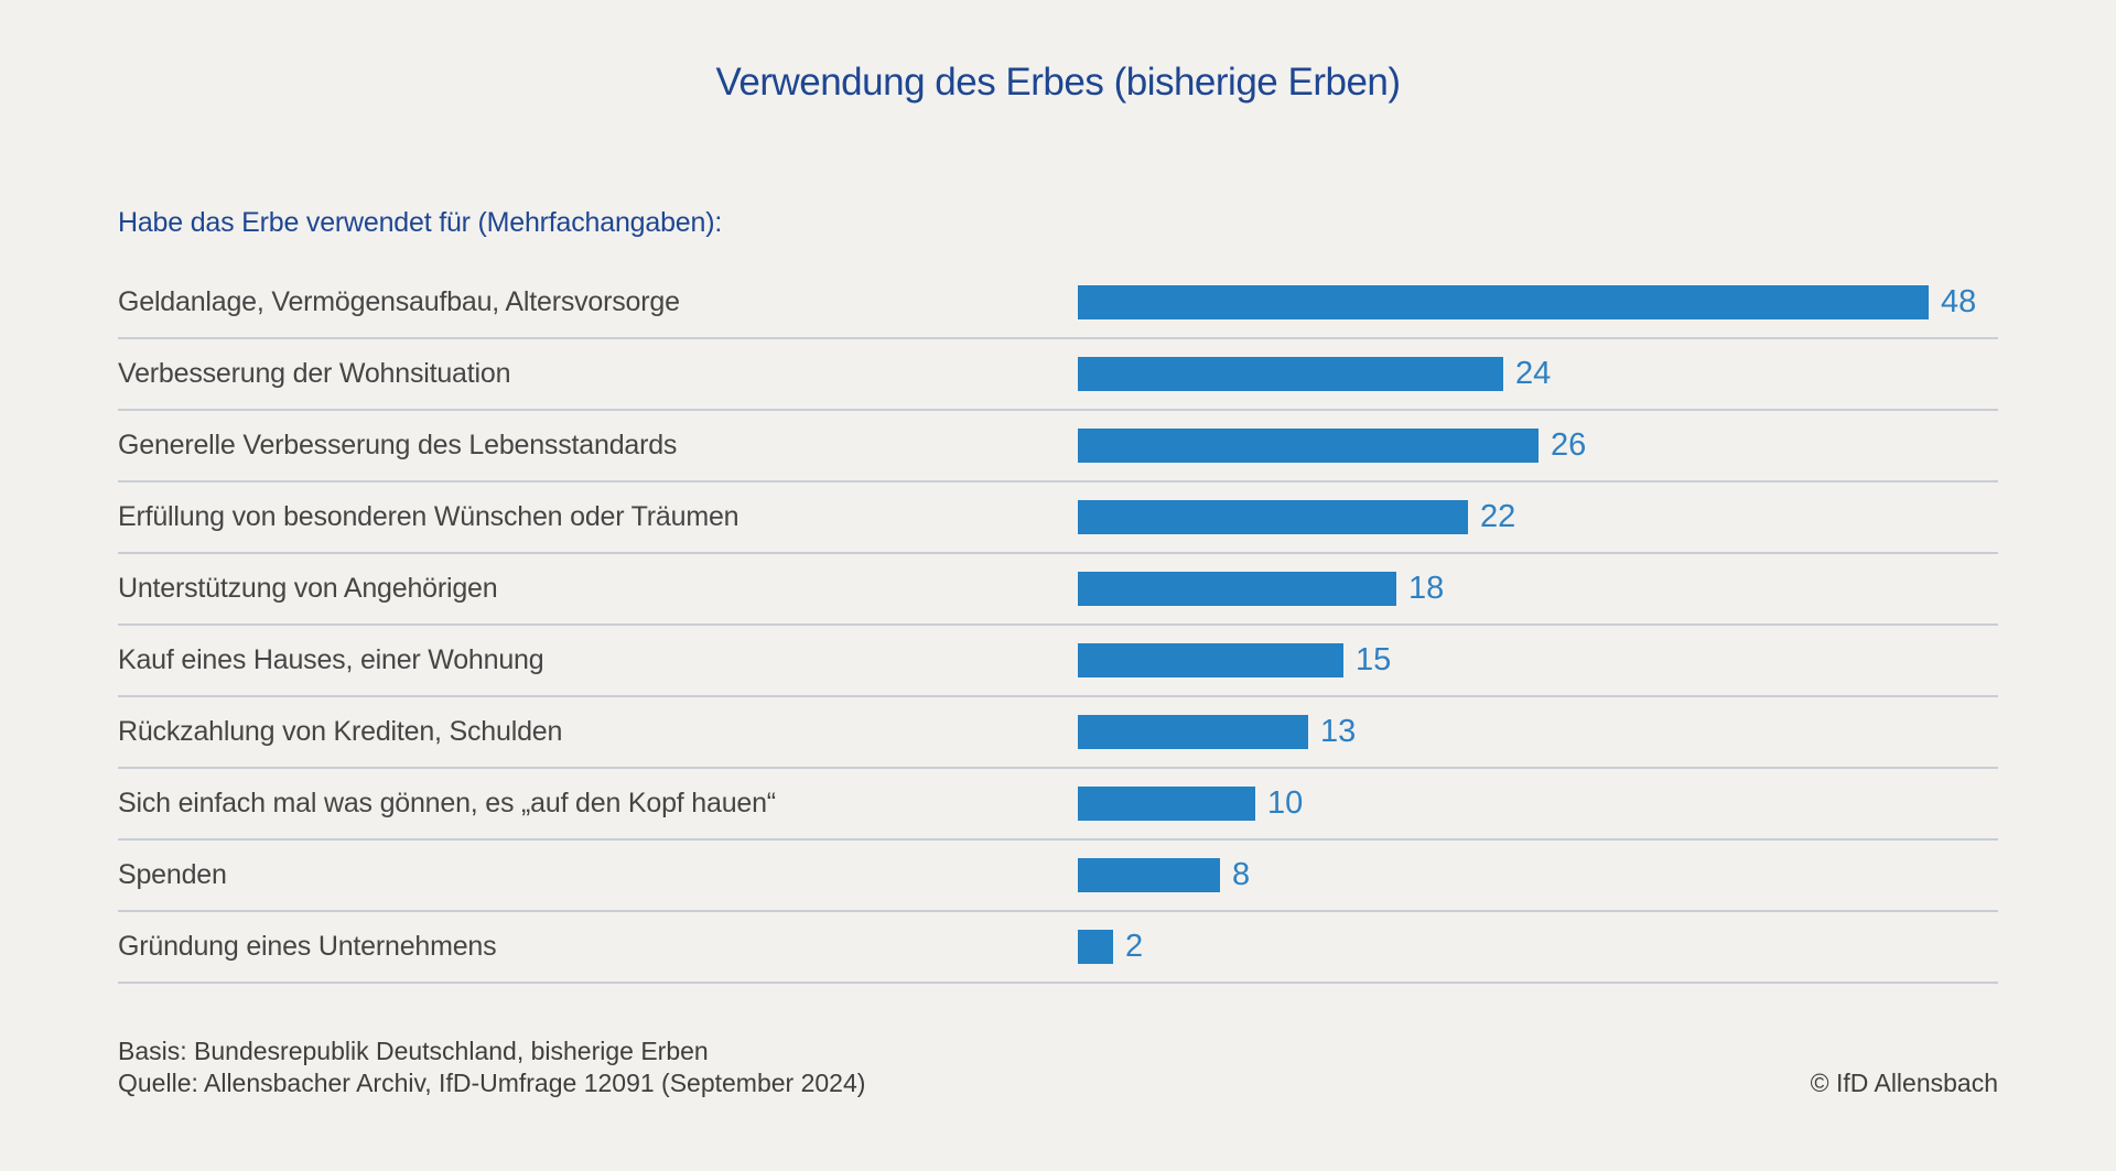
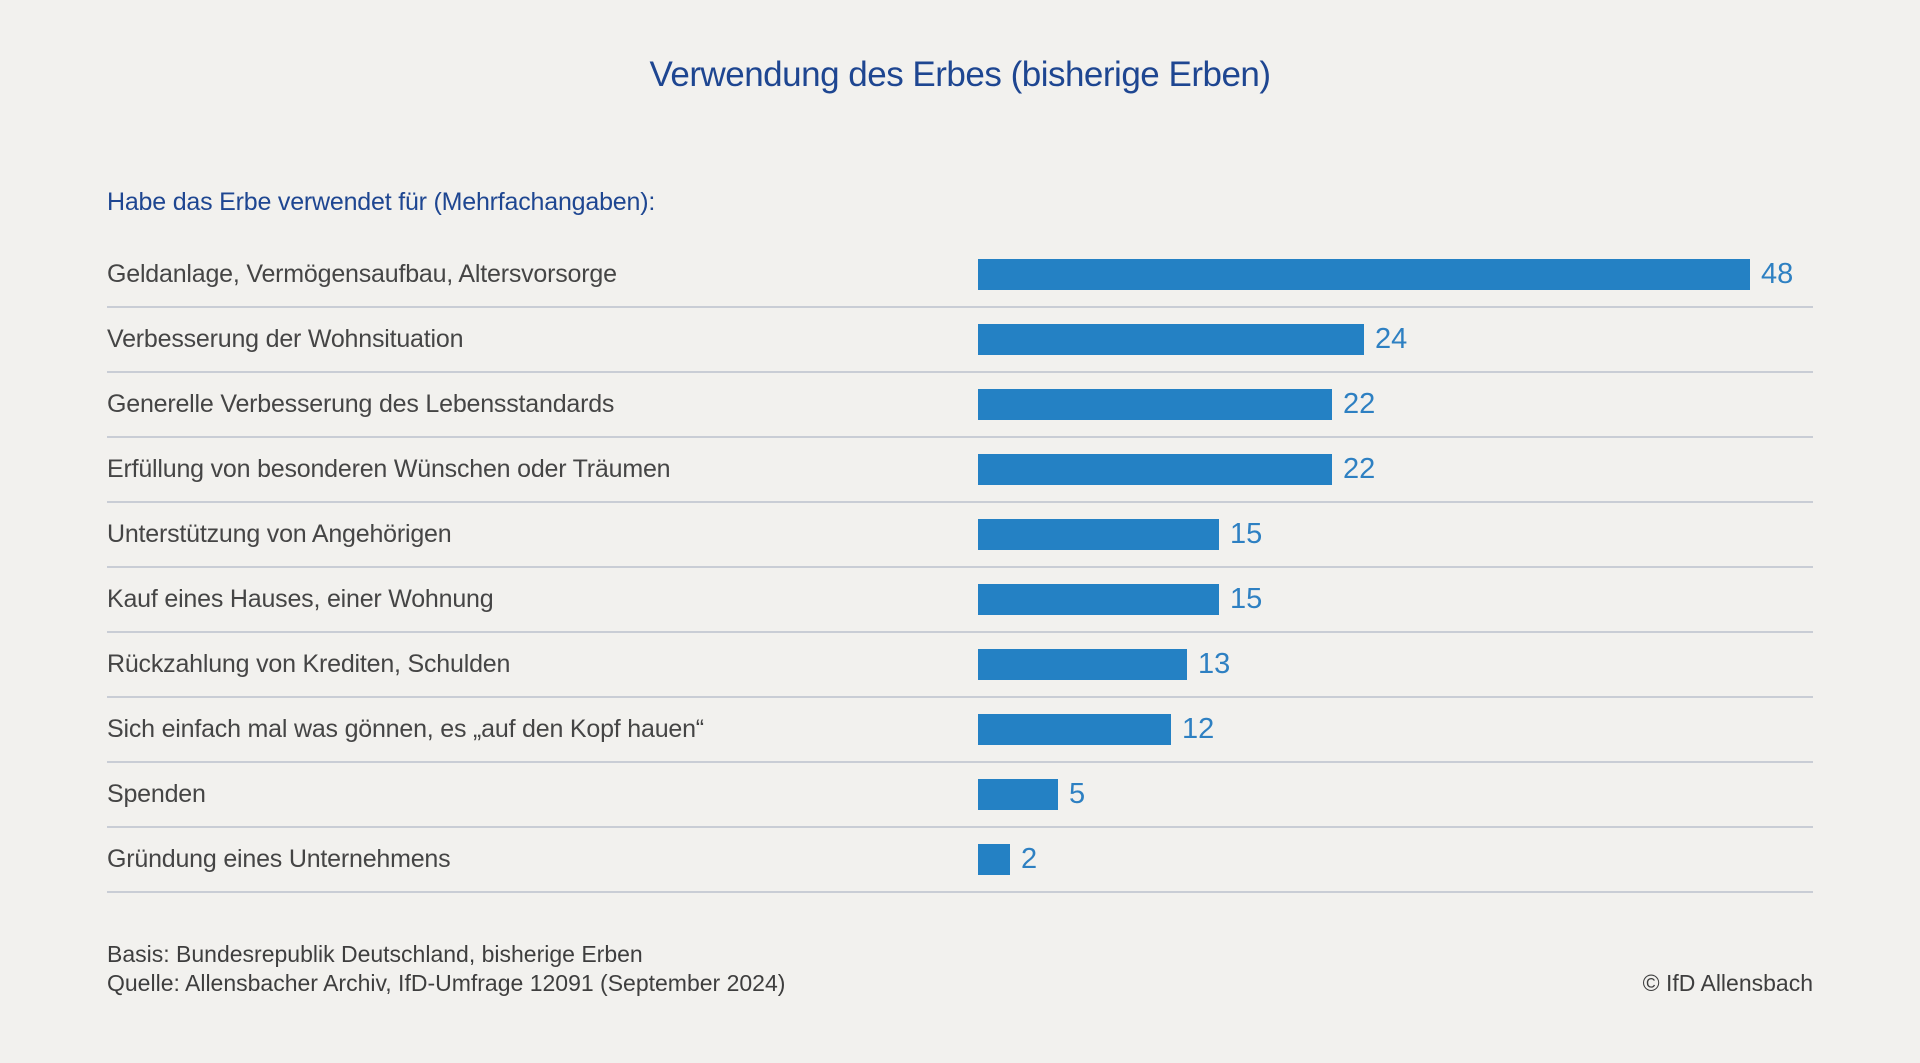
Generelle Verbesserung des Lebensstandards: 26 -> 22
Unterstützung von Angehörigen: 18 -> 15
Sich einfach mal was gönnen, es „auf den Kopf hauen“: 10 -> 12
Spenden: 8 -> 5
